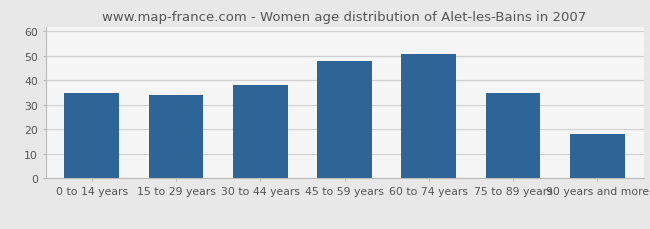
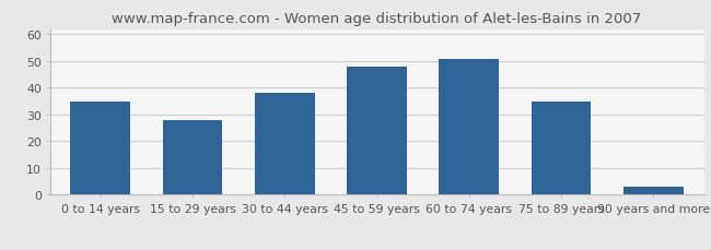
15 to 29 years: 34 -> 28
90 years and more: 18 -> 3
